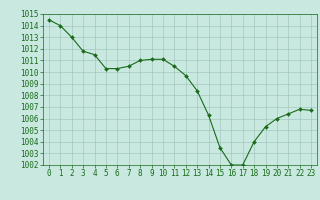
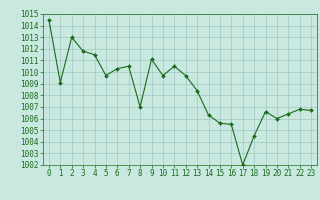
1: 1014.0 -> 1009.1
5: 1010.3 -> 1009.7
8: 1011.0 -> 1007.0
10: 1011.1 -> 1009.7
15: 1003.5 -> 1005.6
16: 1002.0 -> 1005.5
18: 1004.0 -> 1004.5
19: 1005.3 -> 1006.6
